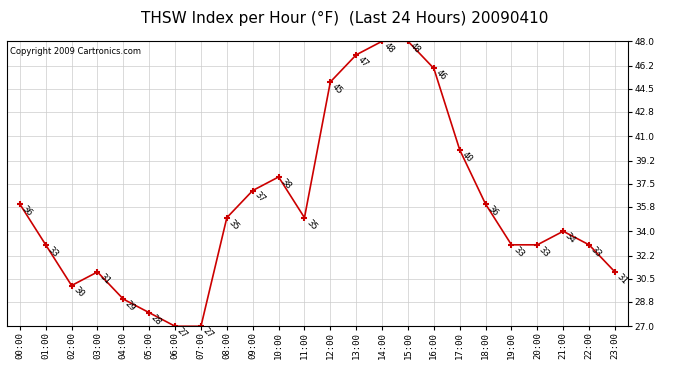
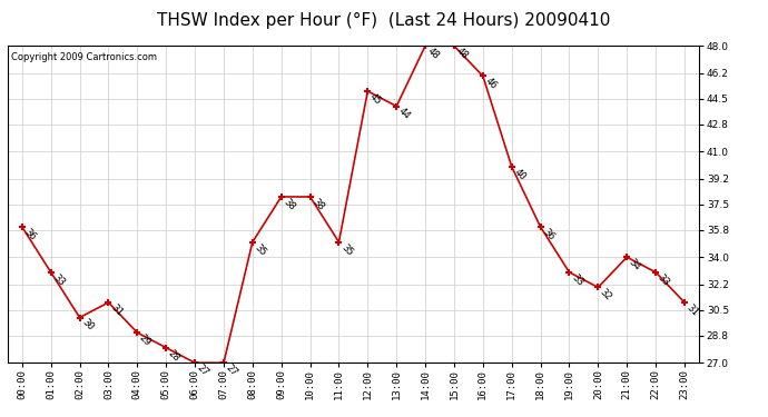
09:00: 37 -> 38
13:00: 47 -> 44
20:00: 33 -> 32
